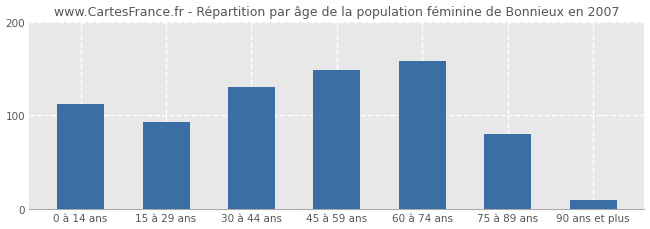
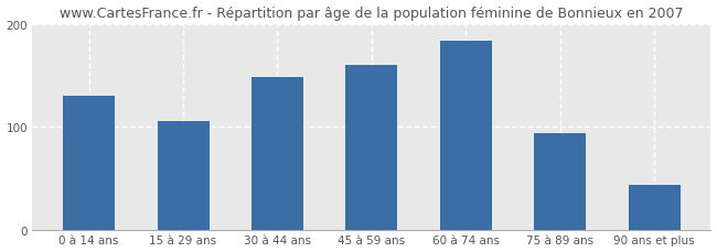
0 à 14 ans: 112 -> 130
15 à 29 ans: 93 -> 106
30 à 44 ans: 130 -> 148
45 à 59 ans: 148 -> 160
60 à 74 ans: 158 -> 184
75 à 89 ans: 80 -> 94
90 ans et plus: 10 -> 44
